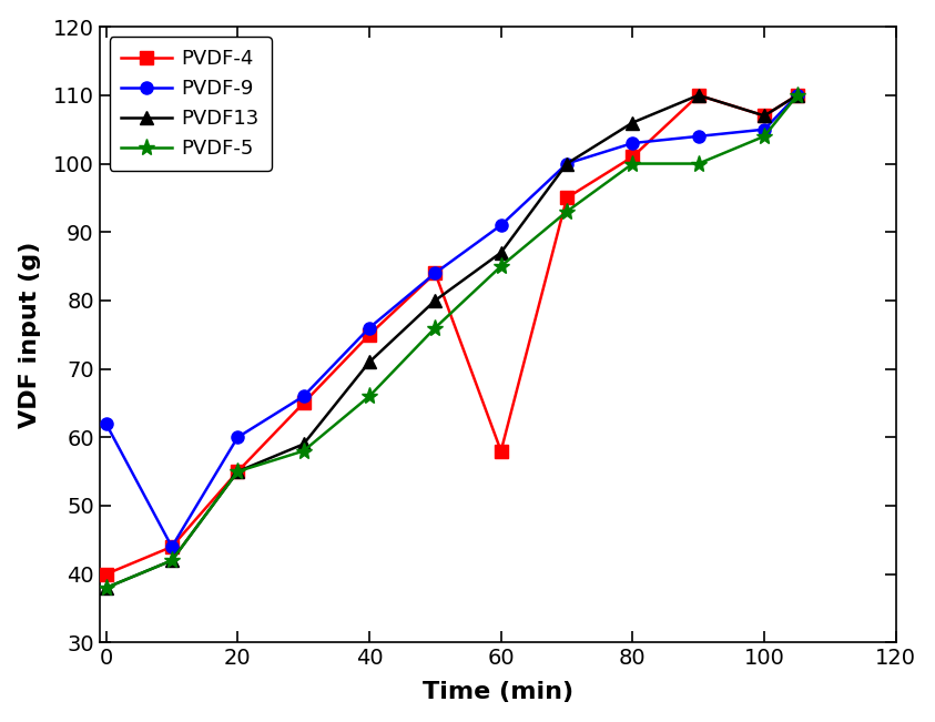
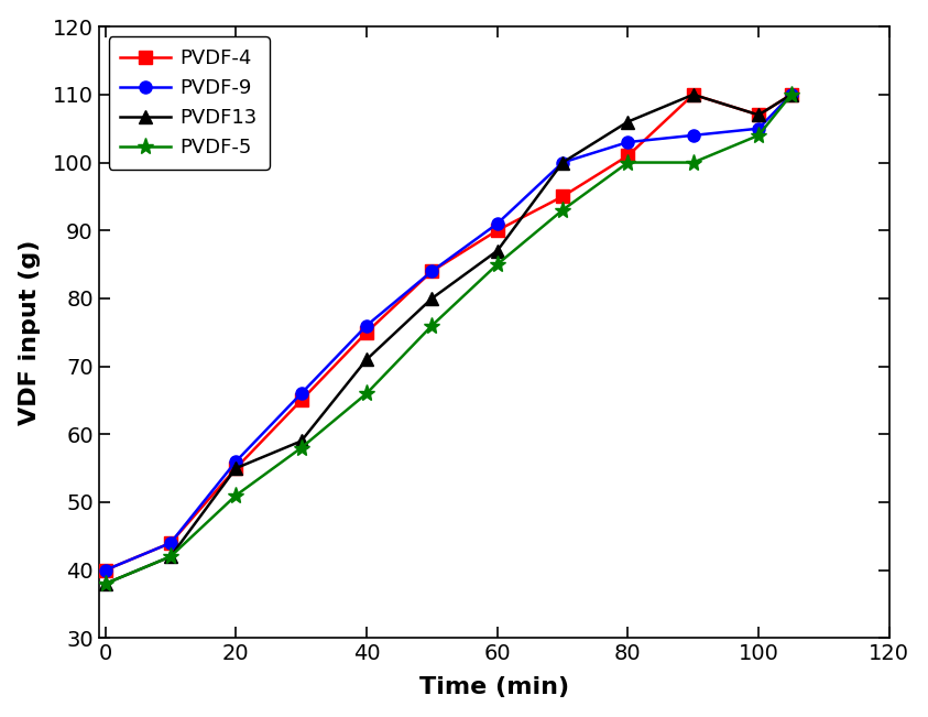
PVDF-9/0: 62 -> 40
PVDF-9/20: 60 -> 56
PVDF-5/20: 55 -> 51
PVDF-4/60: 58 -> 90
